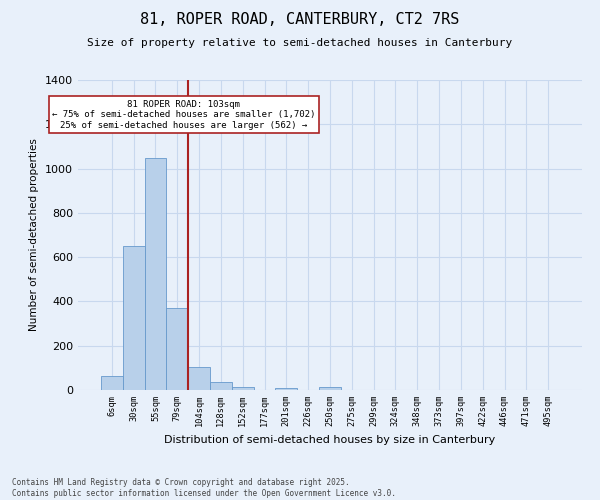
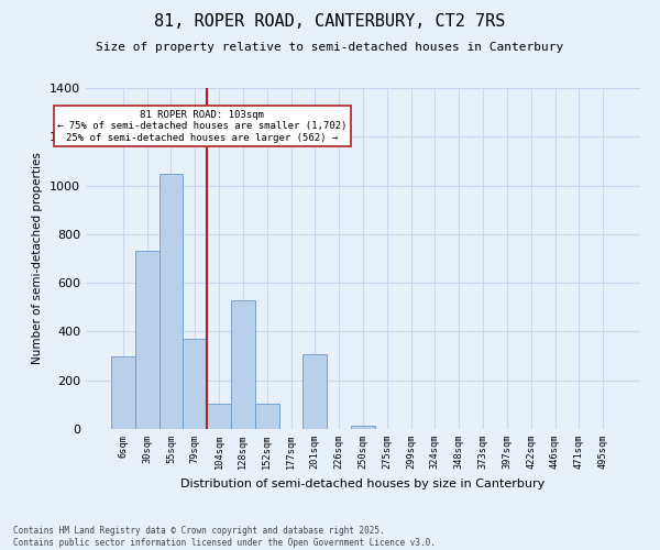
6sqm: 65 -> 300
30sqm: 650 -> 730
128sqm: 35 -> 530
152sqm: 15 -> 105
201sqm: 10 -> 305
